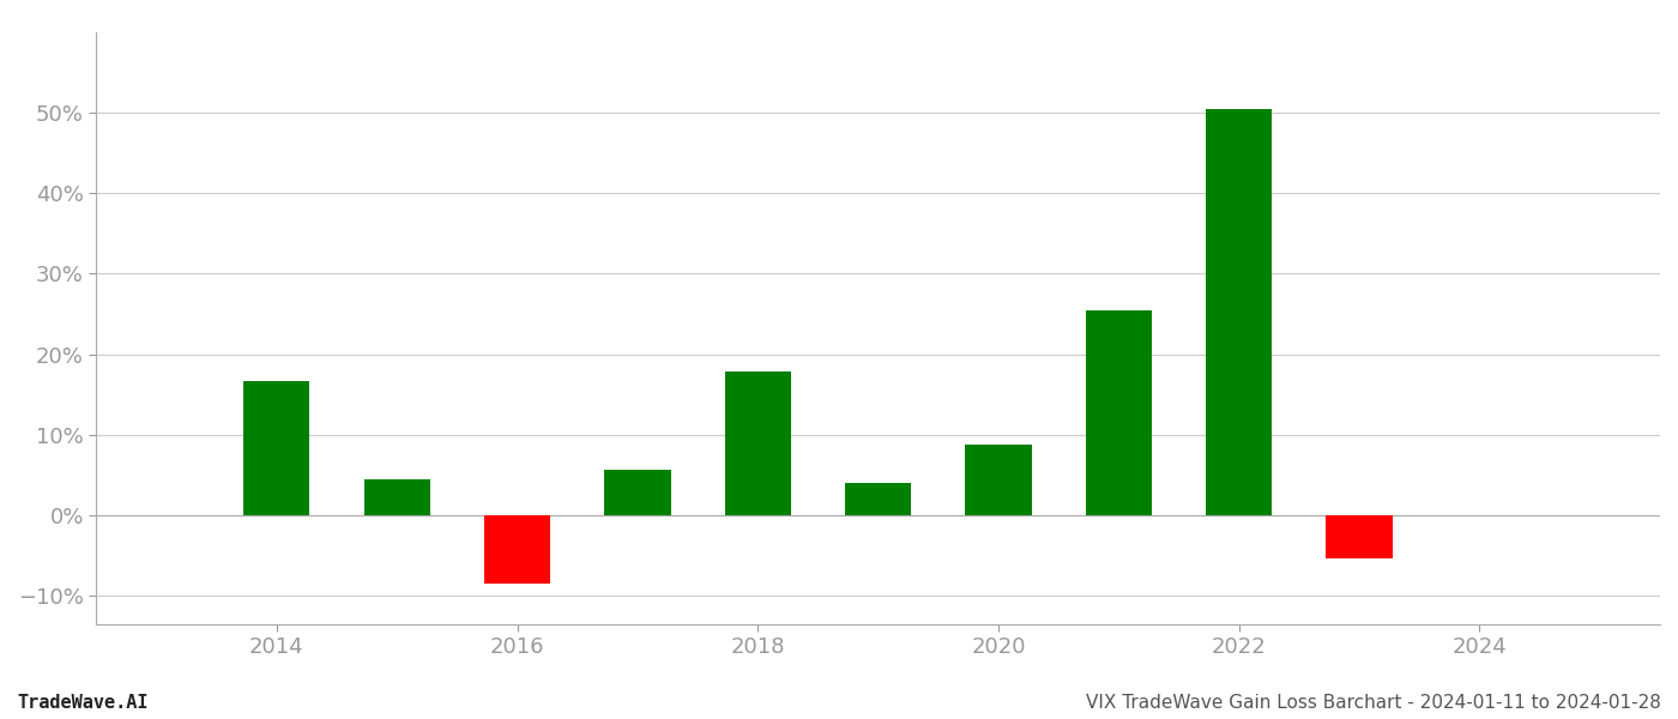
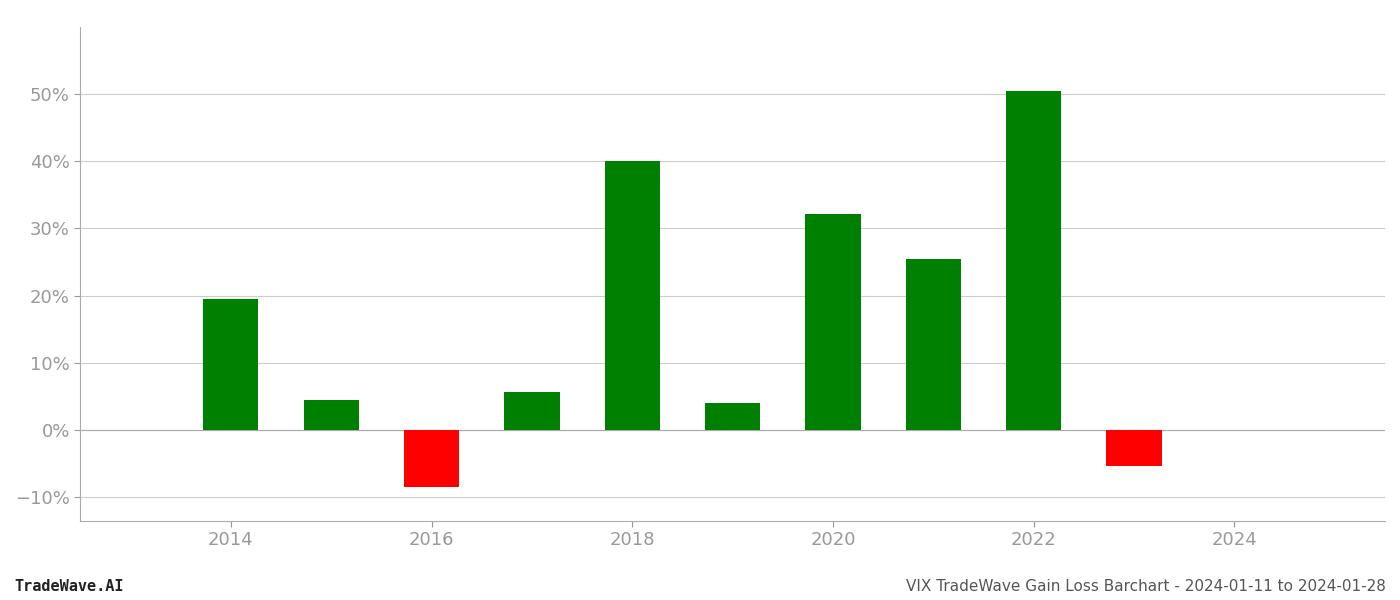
2014: 16.6% -> 19.5%
2018: 17.8% -> 40.0%
2020: 8.8% -> 32.2%
